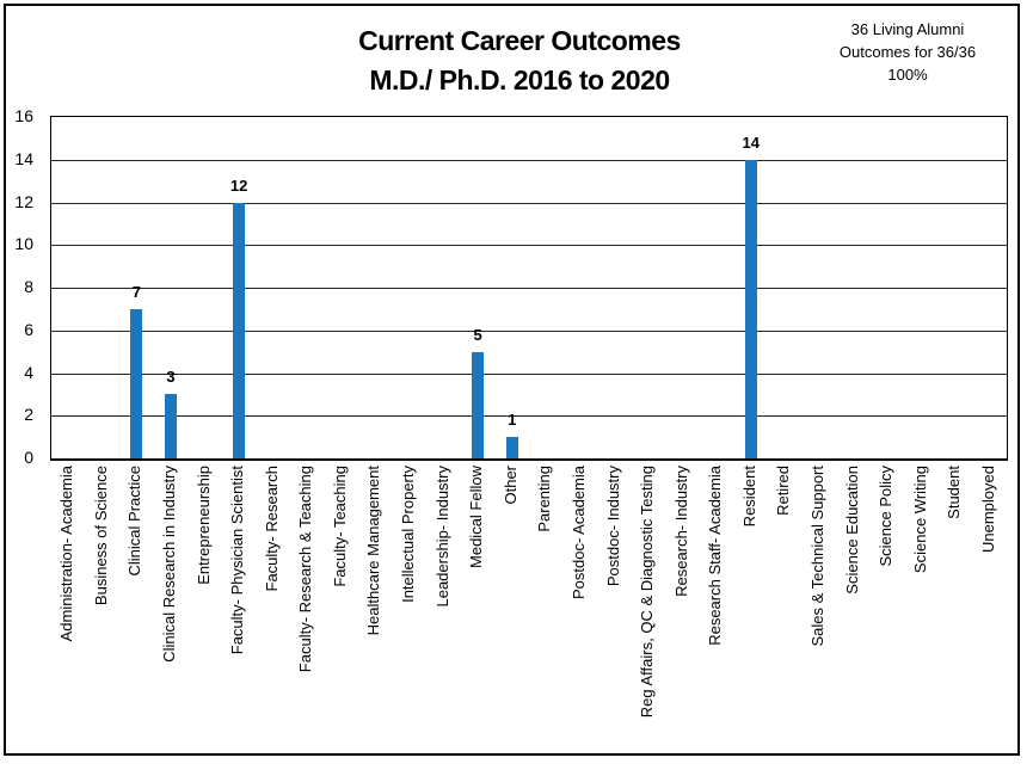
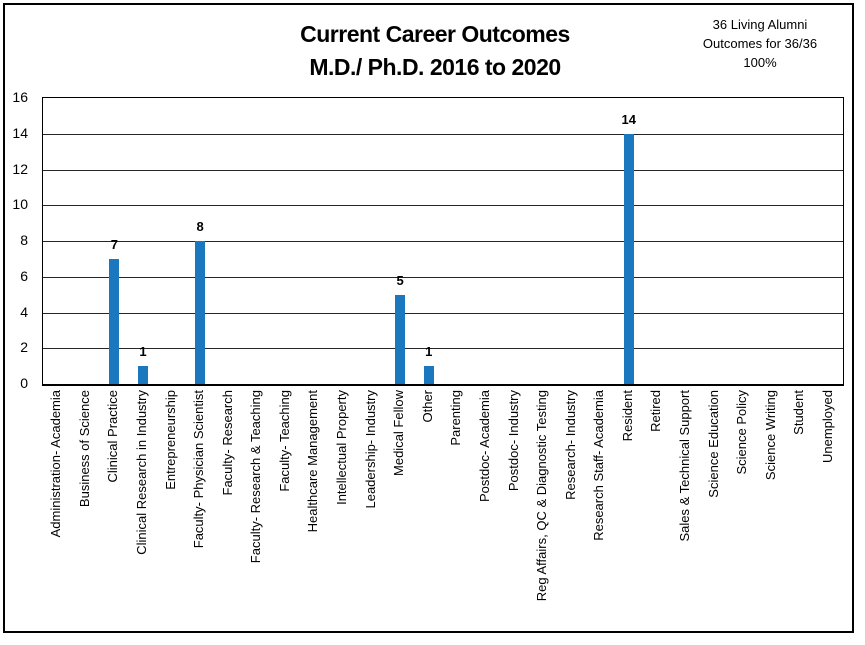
Clinical Research in Industry: 3 -> 1
Faculty- Physician Scientist: 12 -> 8
